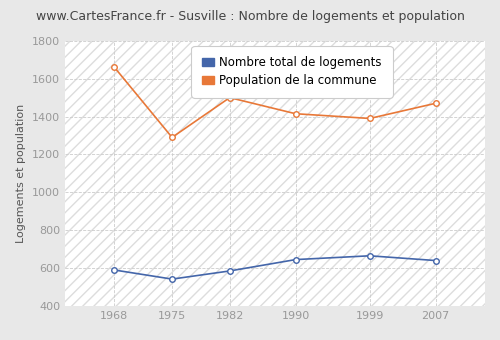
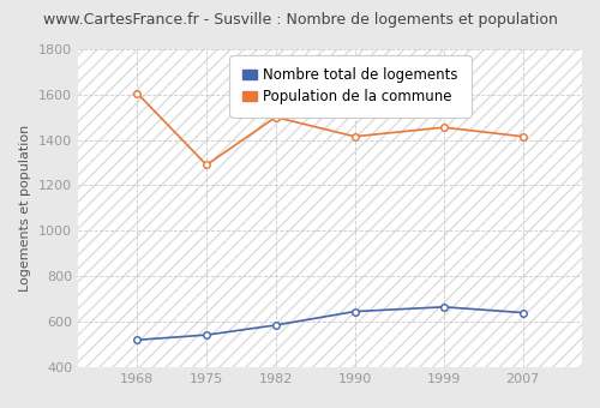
Nombre total de logements/1968: 590 -> 520
Population de la commune/1968: 1660 -> 1600
Population de la commune/1999: 1390 -> 1460
Population de la commune/2007: 1470 -> 1420
